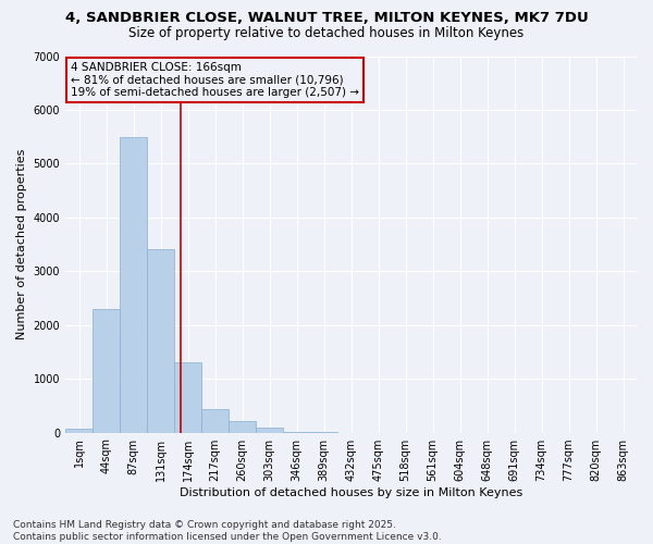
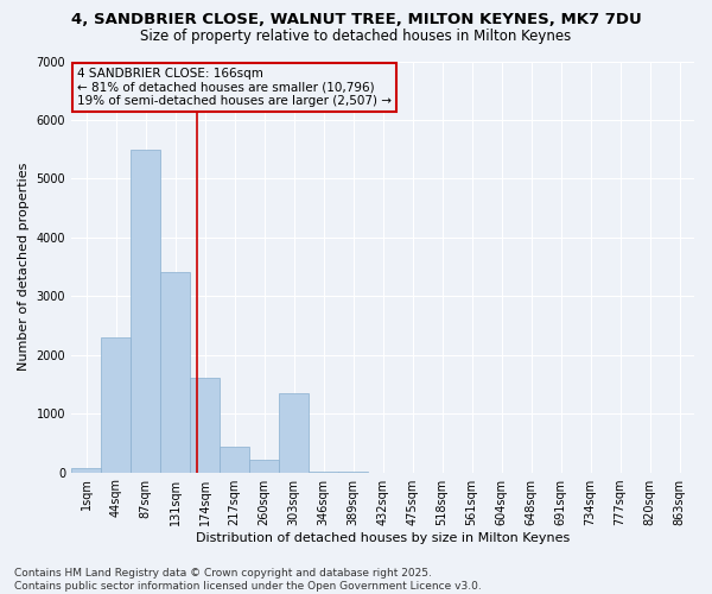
174sqm: 1300 -> 1600
303sqm: 90 -> 1350
